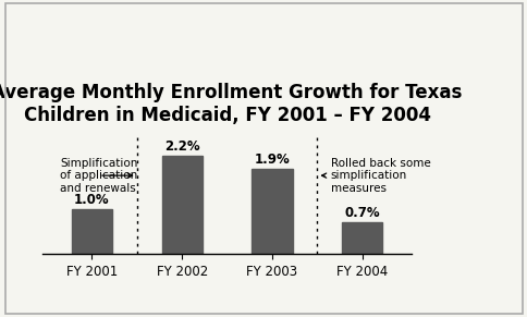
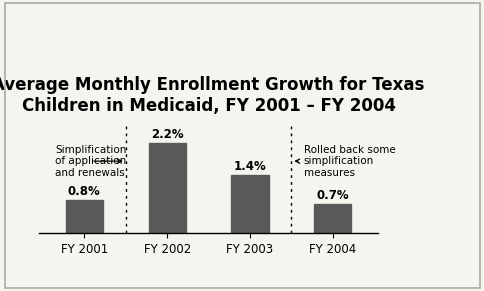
FY 2001: 1.0% -> 0.8%
FY 2003: 1.9% -> 1.4%
